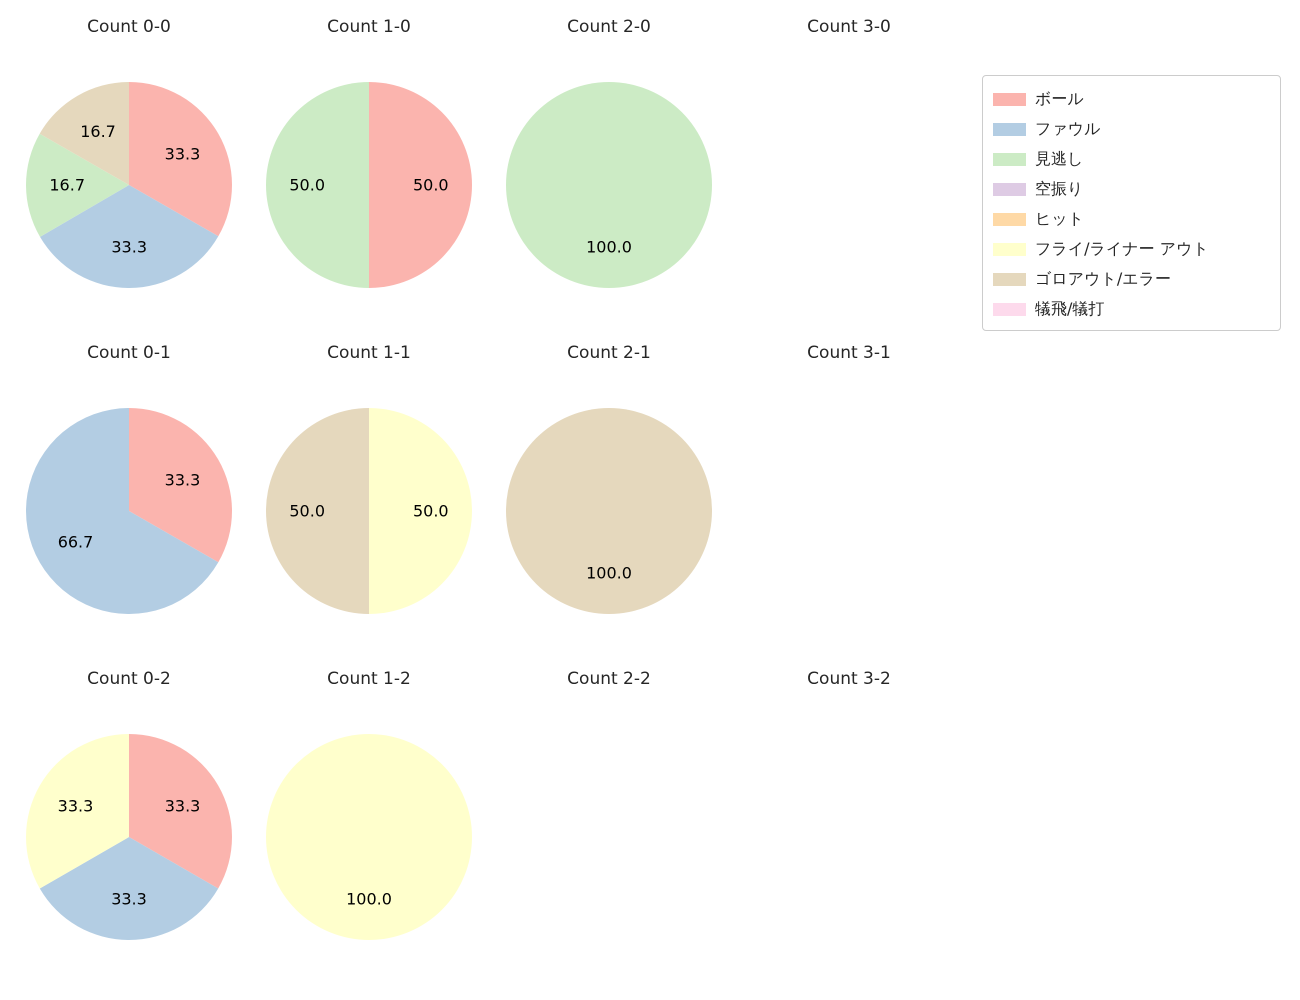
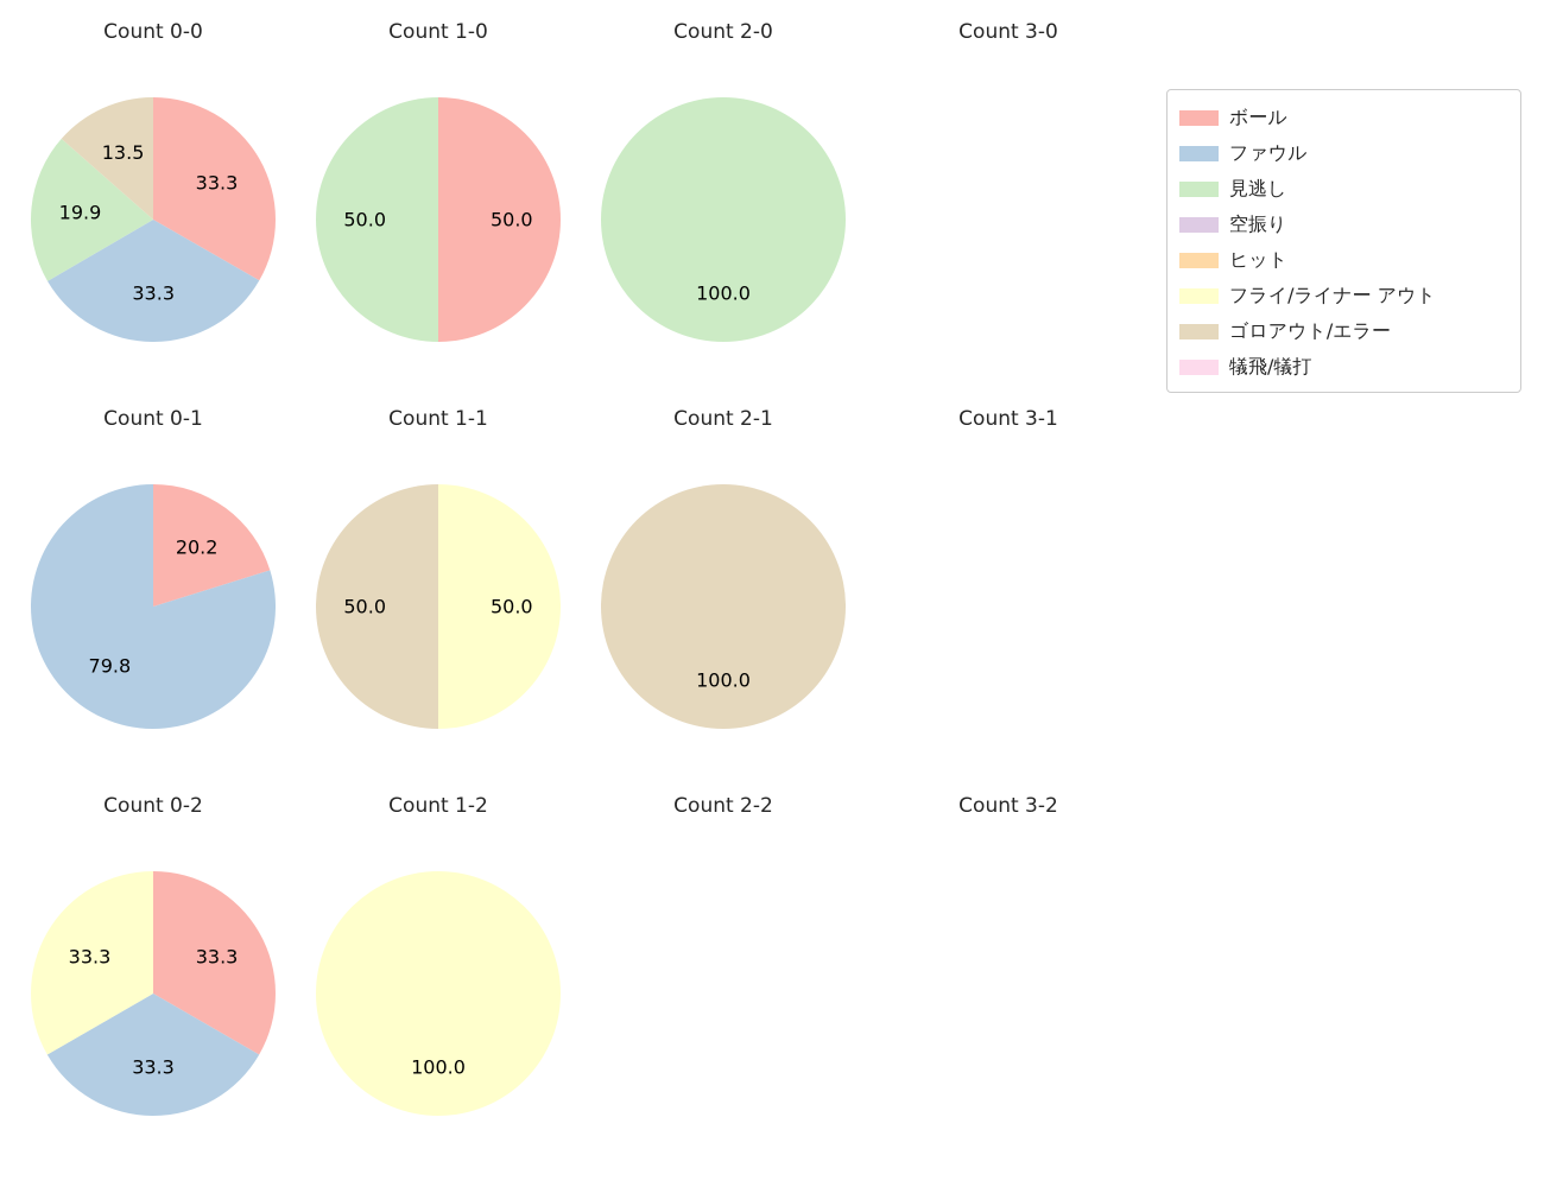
Count 0-0/見逃し: 16.7 -> 19.9
Count 0-0/ゴロアウト/エラー: 16.7 -> 13.5
Count 0-1/ボール: 33.3 -> 20.2
Count 0-1/ファウル: 66.7 -> 79.8
